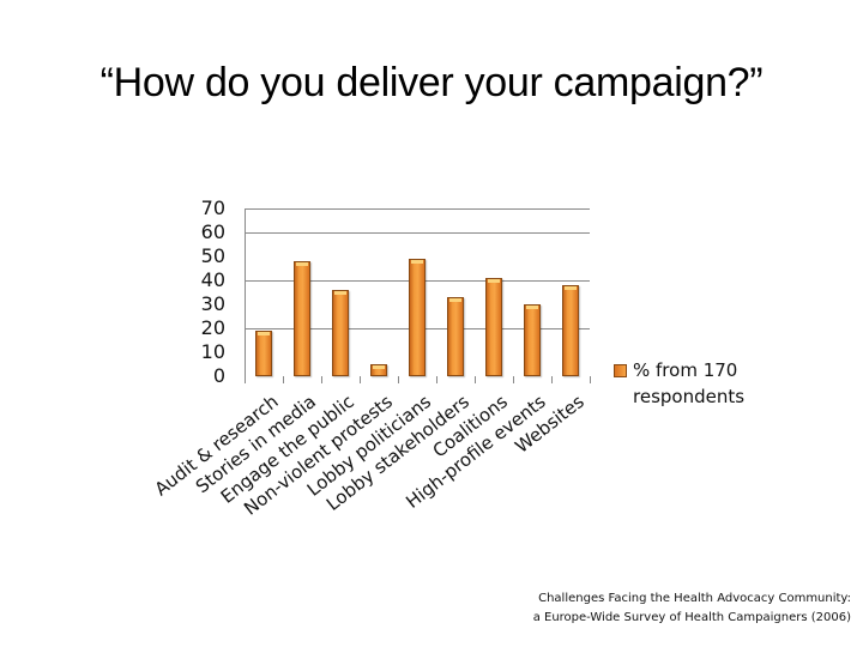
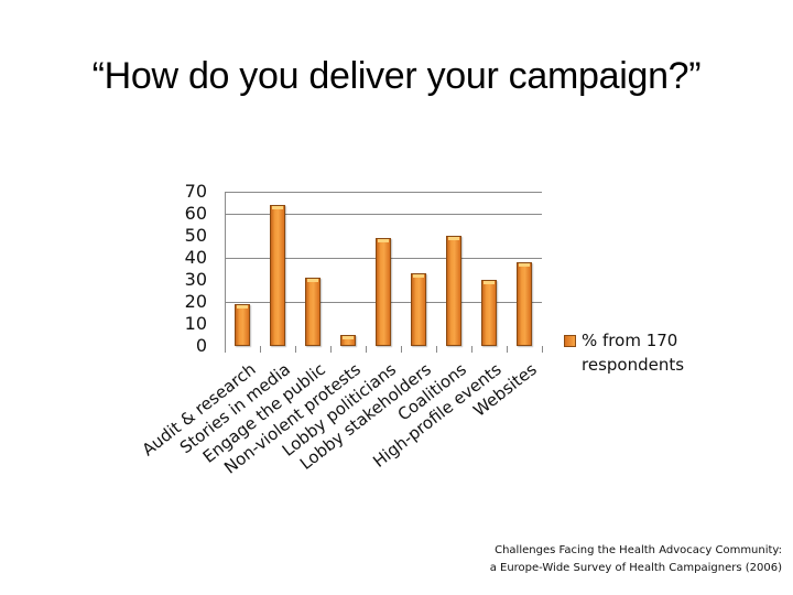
Stories in media: 48 -> 64
Engage the public: 36 -> 31
Coalitions: 41 -> 50
